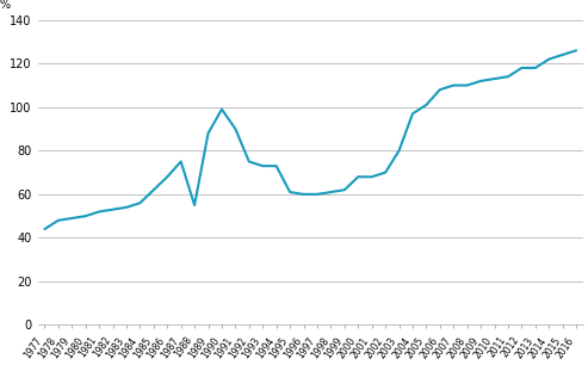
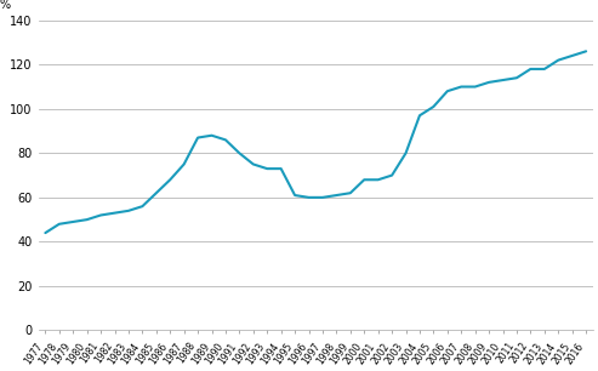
1988: 55 -> 87
1990: 99 -> 86
1991: 90 -> 80
